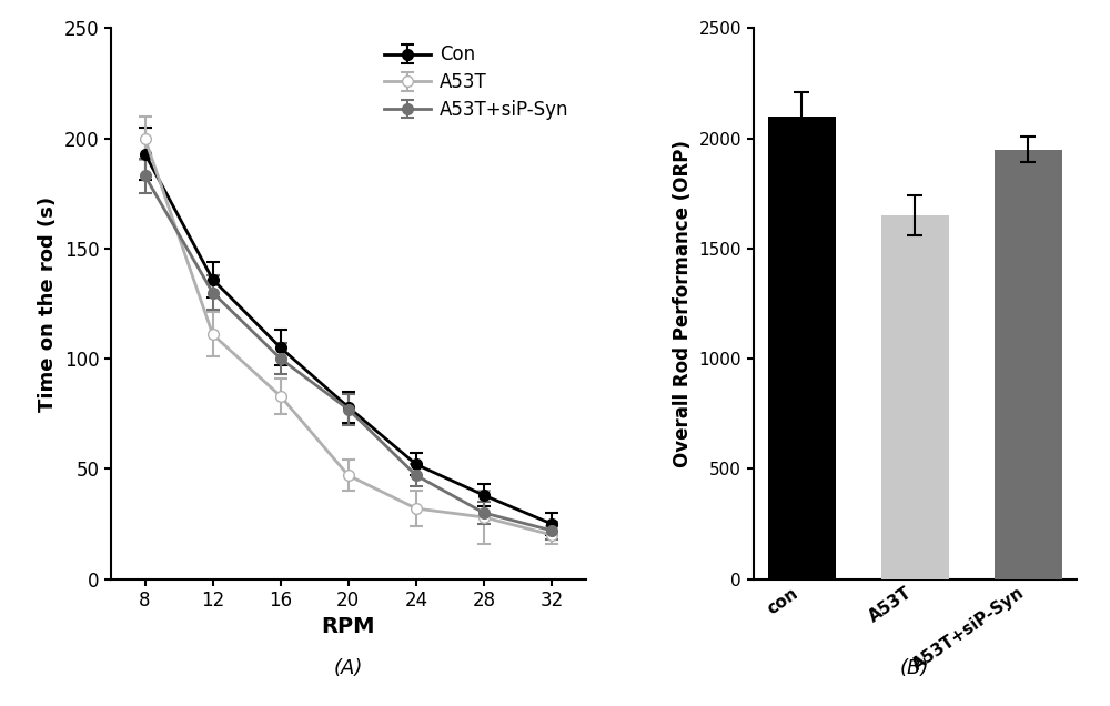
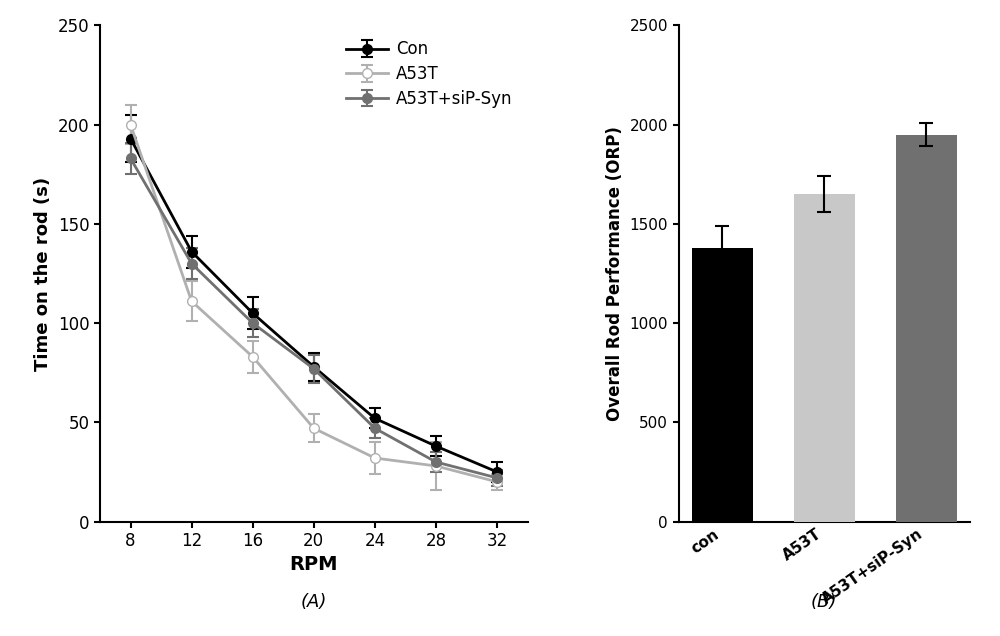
con: 2100 -> 1380
